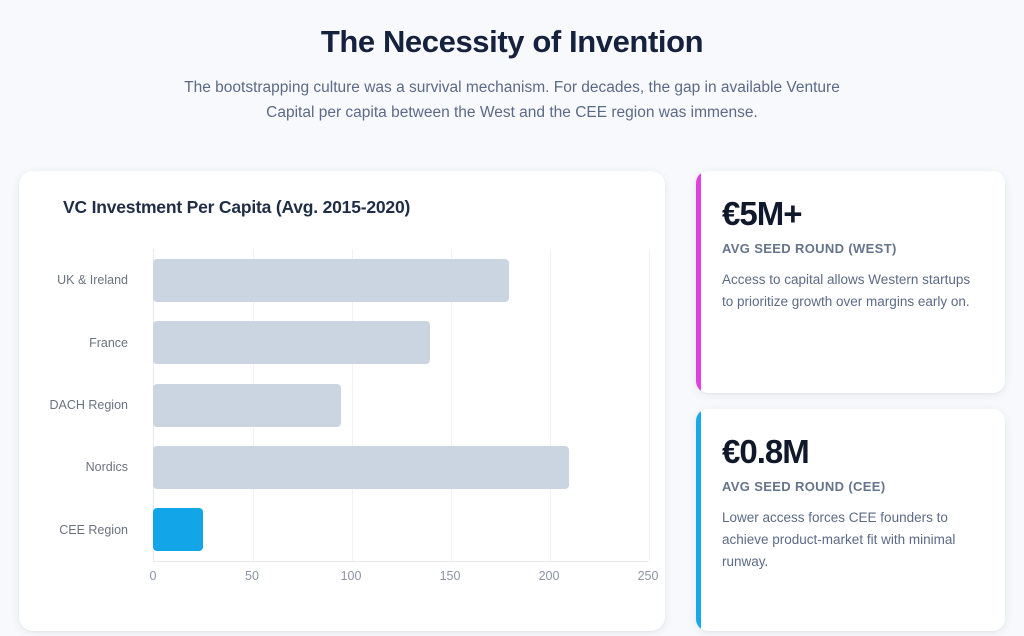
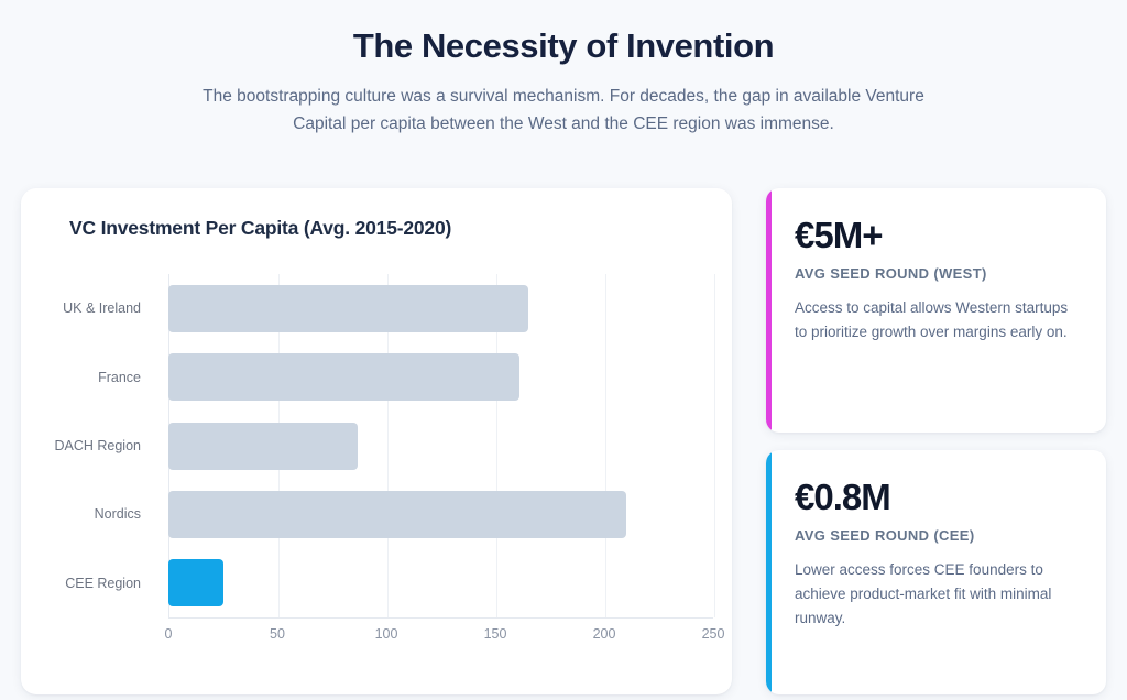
UK & Ireland: 180 -> 165
France: 140 -> 161
DACH Region: 95 -> 87
